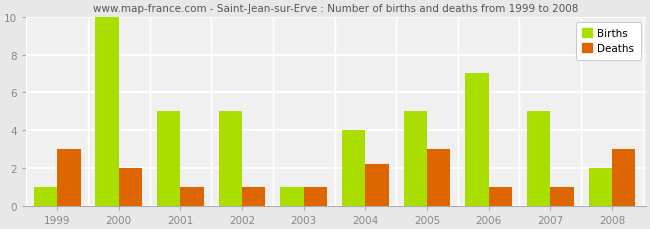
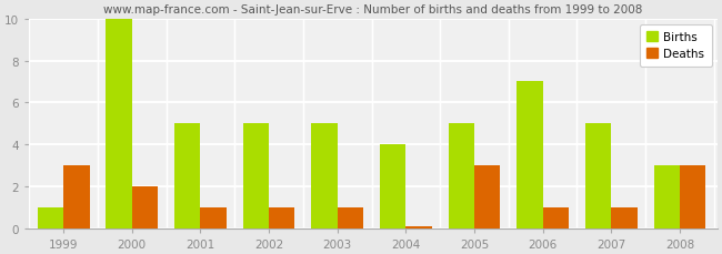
Births/2003: 1 -> 5
Deaths/2004: 2.2 -> 0.1
Births/2008: 2 -> 3
